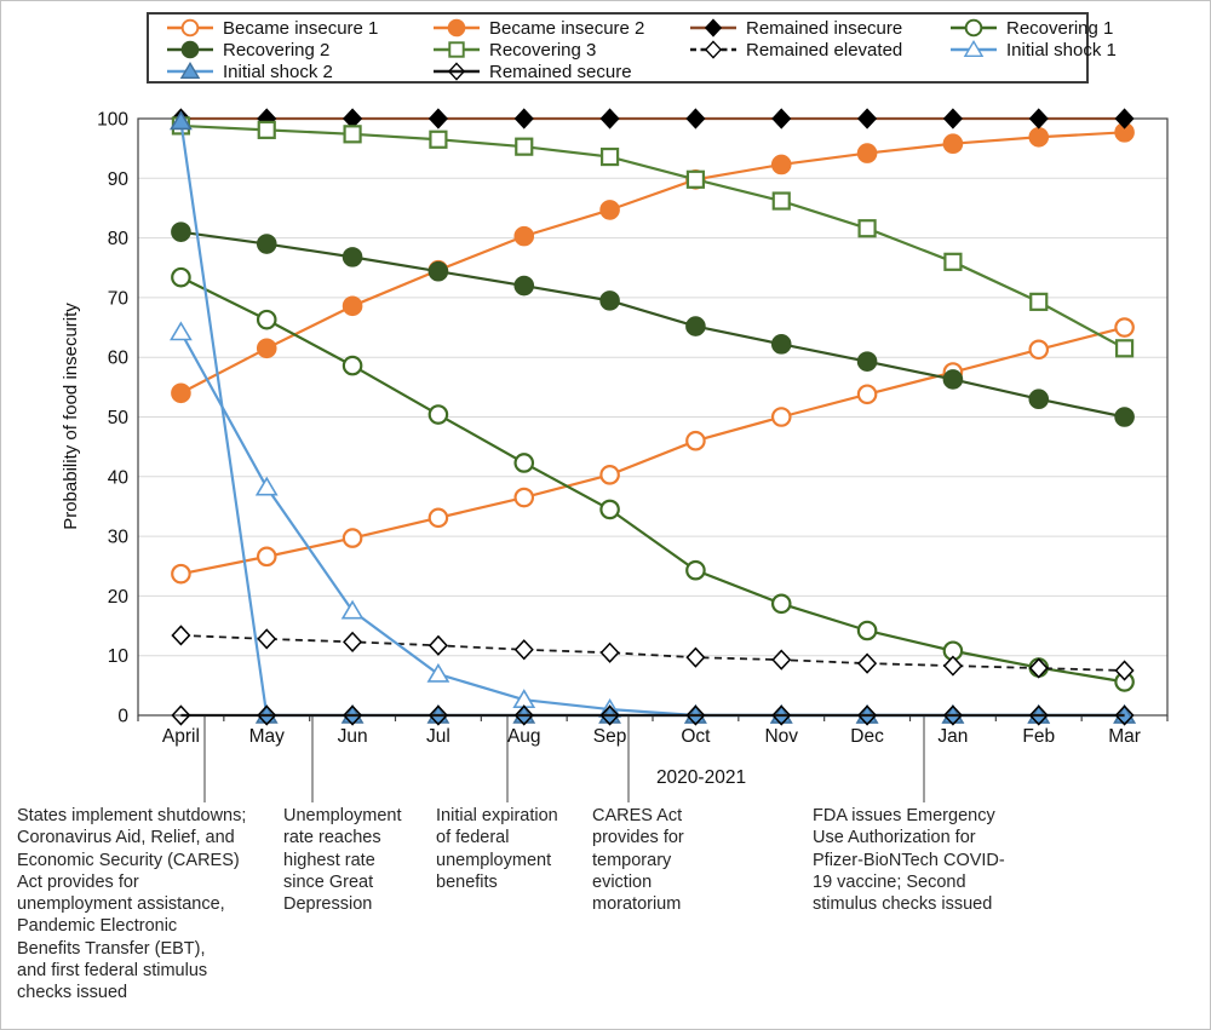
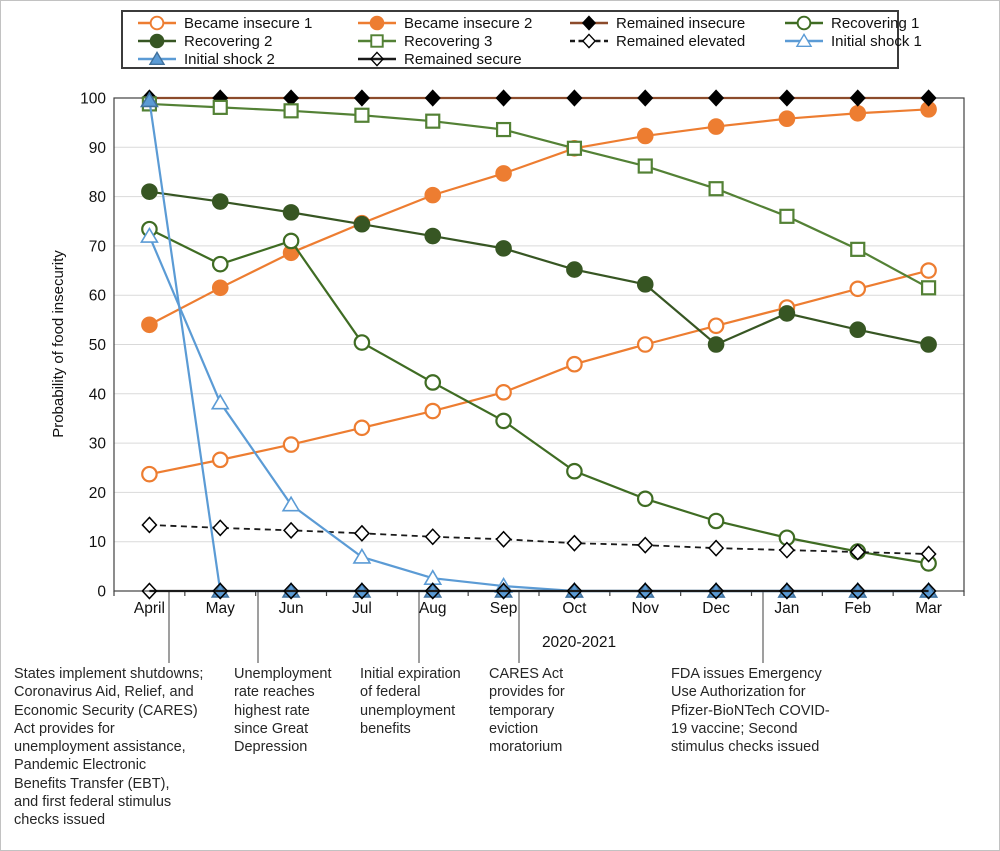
Initial shock 1/April: 64 -> 72
Recovering 1/Jun: 59 -> 71
Recovering 2/Dec: 59 -> 50
